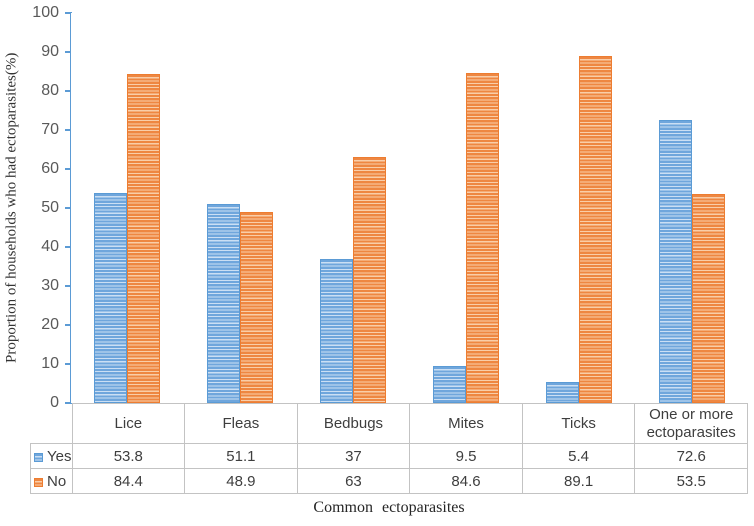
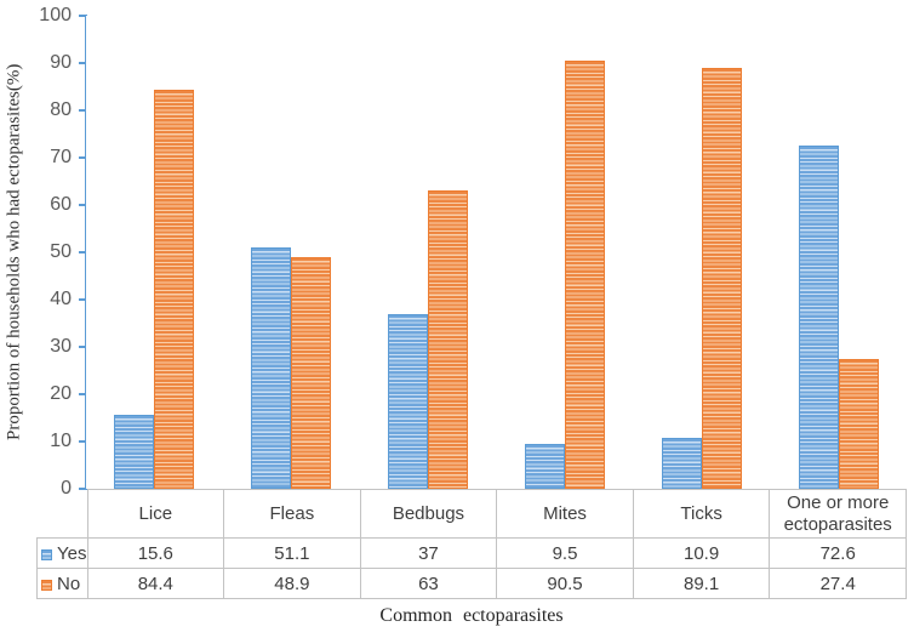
Yes/Lice: 53.8 -> 15.6
No/Mites: 84.6 -> 90.5
Yes/Ticks: 5.4 -> 10.9
No/One or more ectoparasites: 53.5 -> 27.4
